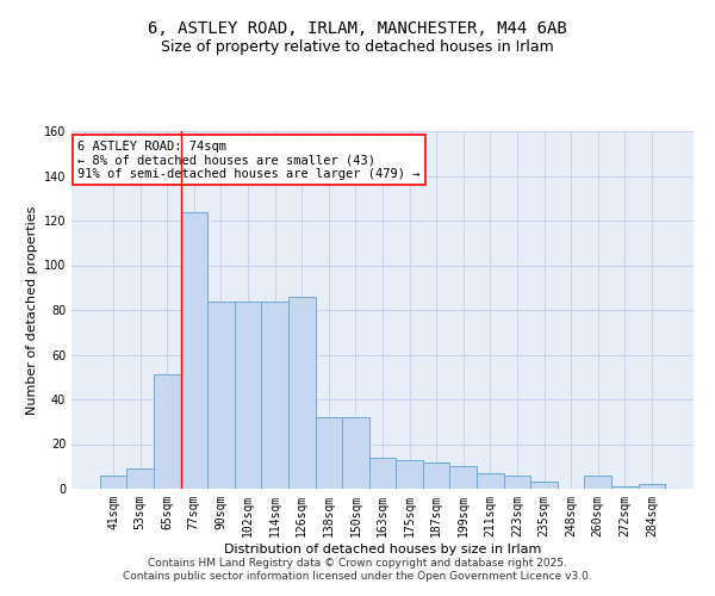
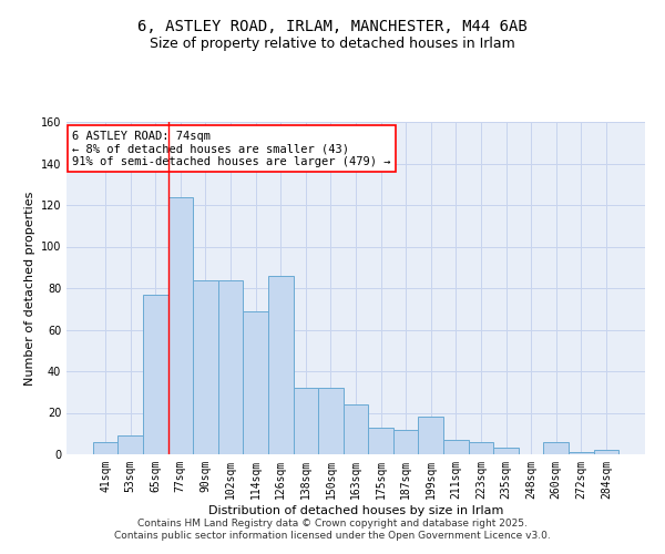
65sqm: 51 -> 77
114sqm: 84 -> 69
163sqm: 14 -> 24
199sqm: 10 -> 18
